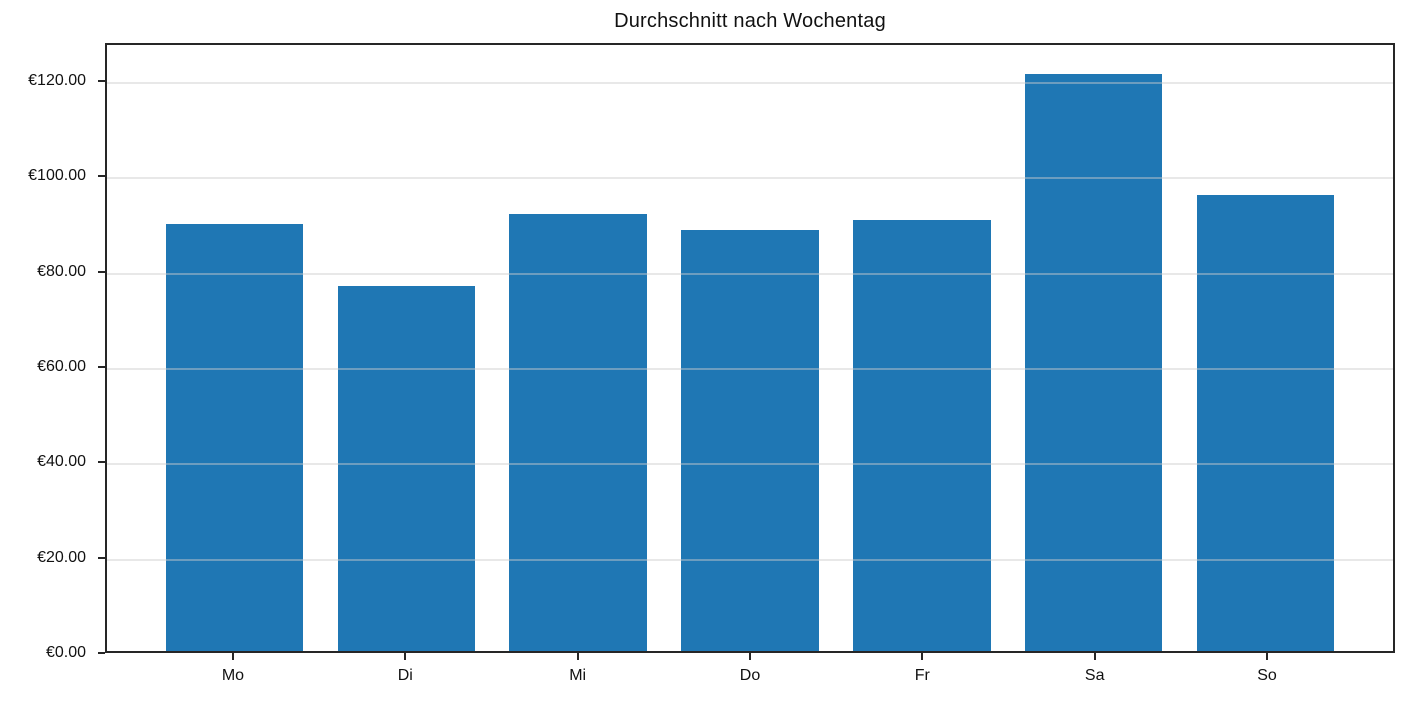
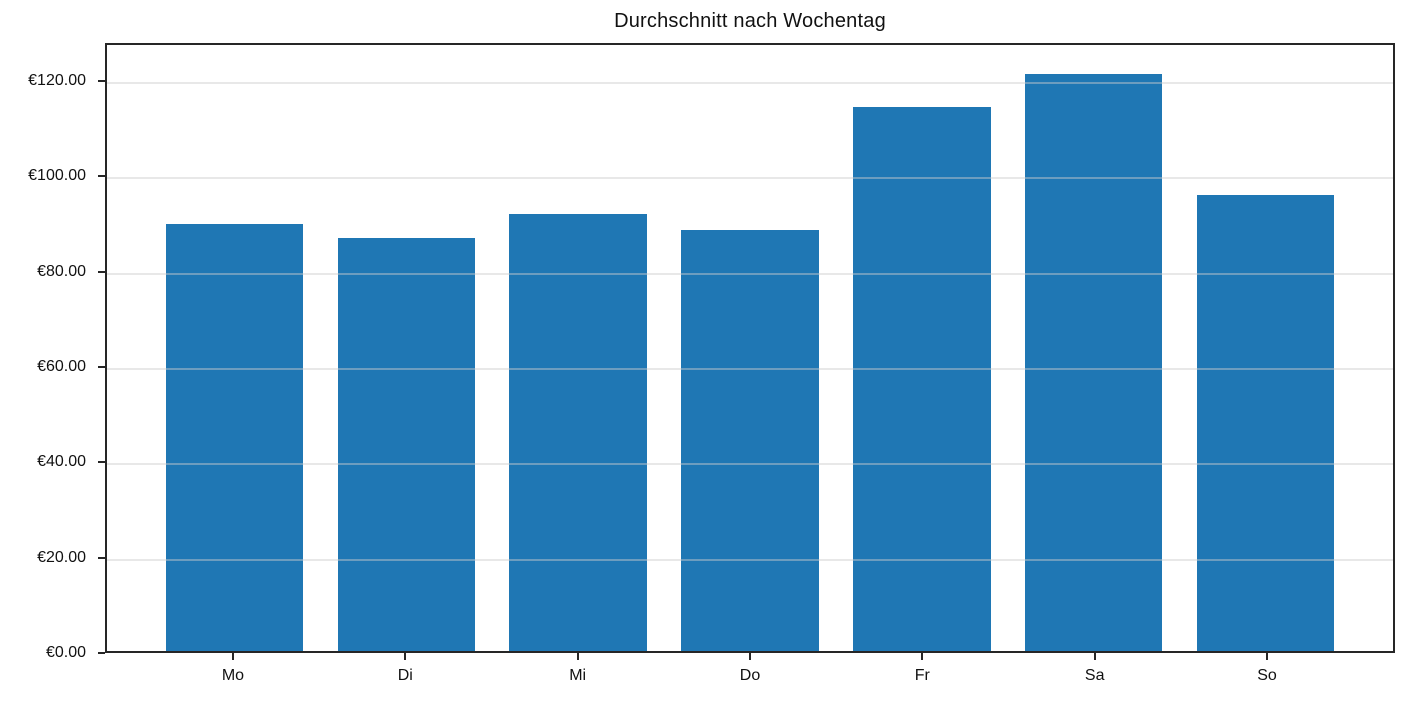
Di: €77 -> €87
Fr: €91 -> €115
